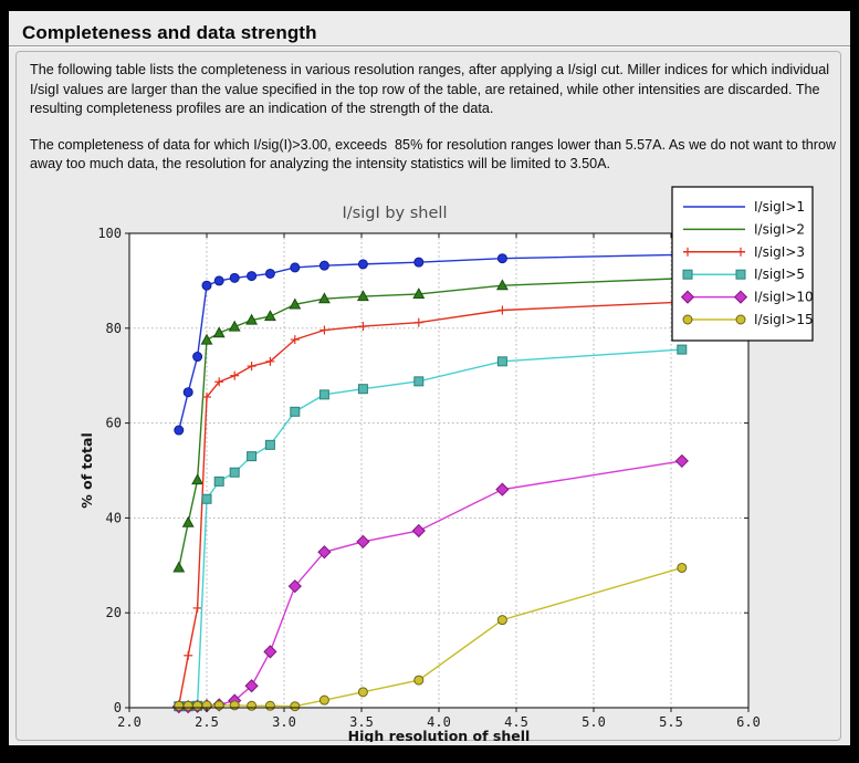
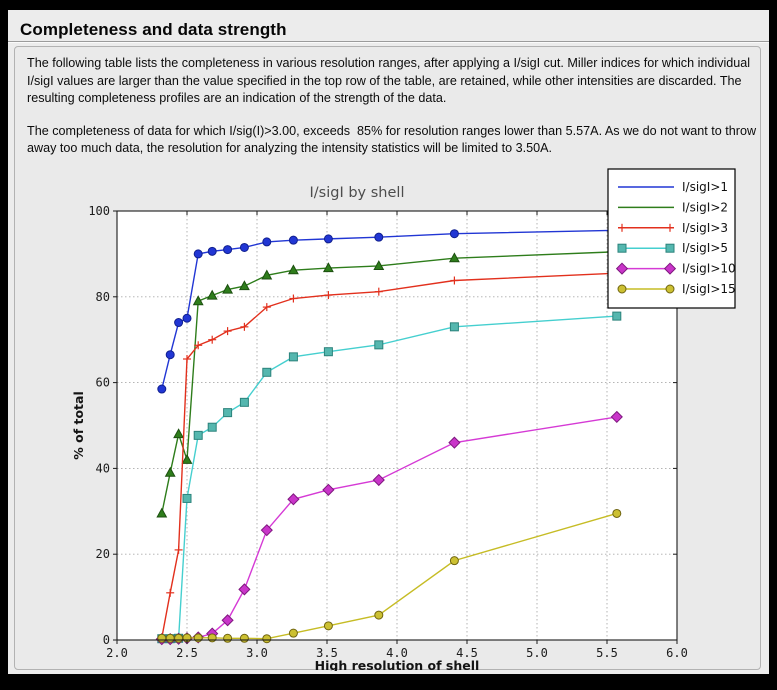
I/sigI>1/2.5: 89 -> 75
I/sigI>2/2.5: 78 -> 42
I/sigI>5/2.5: 44 -> 33
